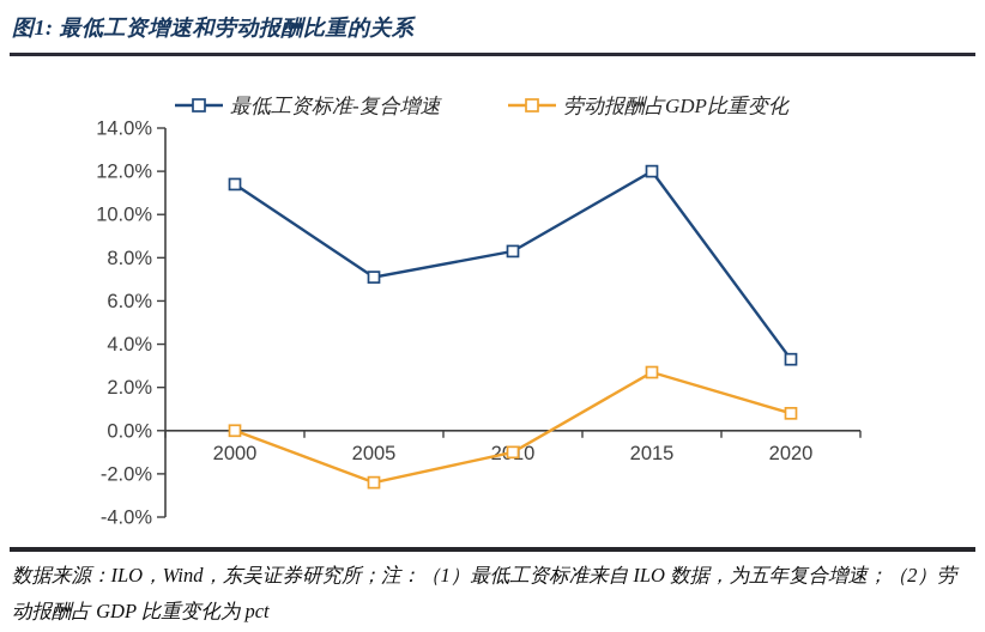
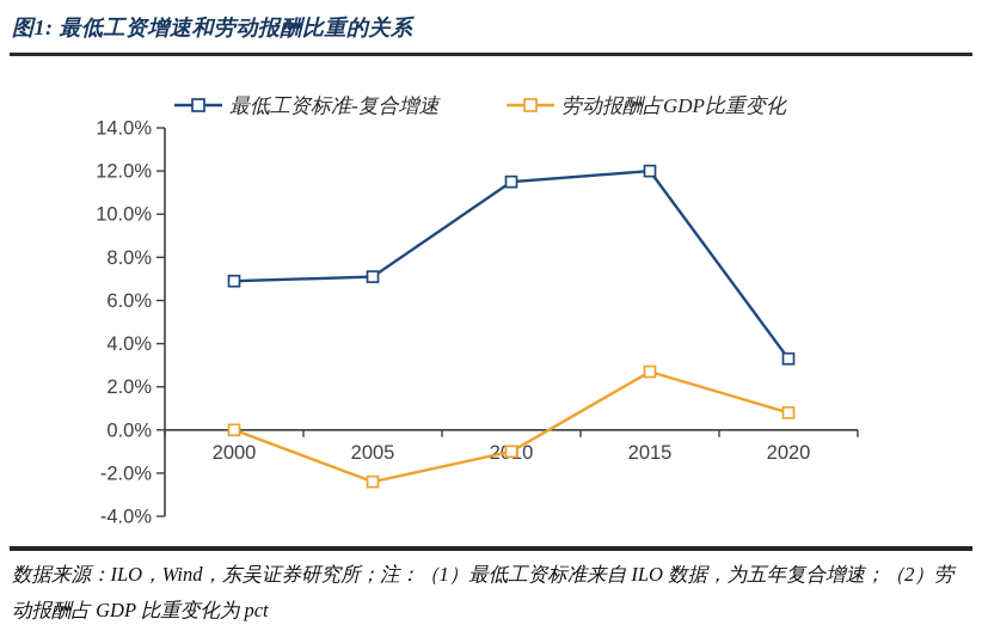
最低工资标准-复合增速/2000: 11.4% -> 6.9%
最低工资标准-复合增速/2010: 8.3% -> 11.5%
